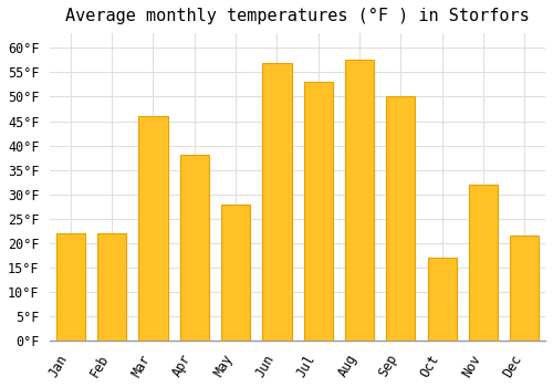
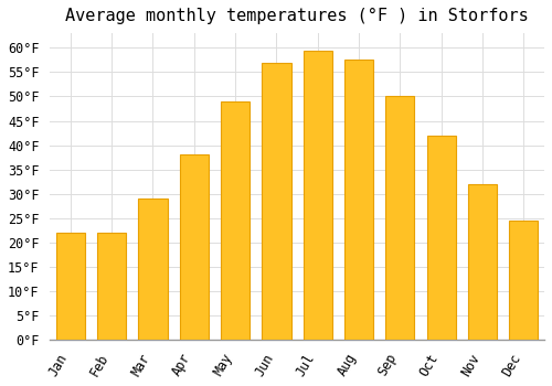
Mar: 46.0°F -> 29.0°F
May: 28.0°F -> 49.0°F
Jul: 53.0°F -> 59.5°F
Oct: 17.0°F -> 42.0°F
Dec: 21.5°F -> 24.5°F
